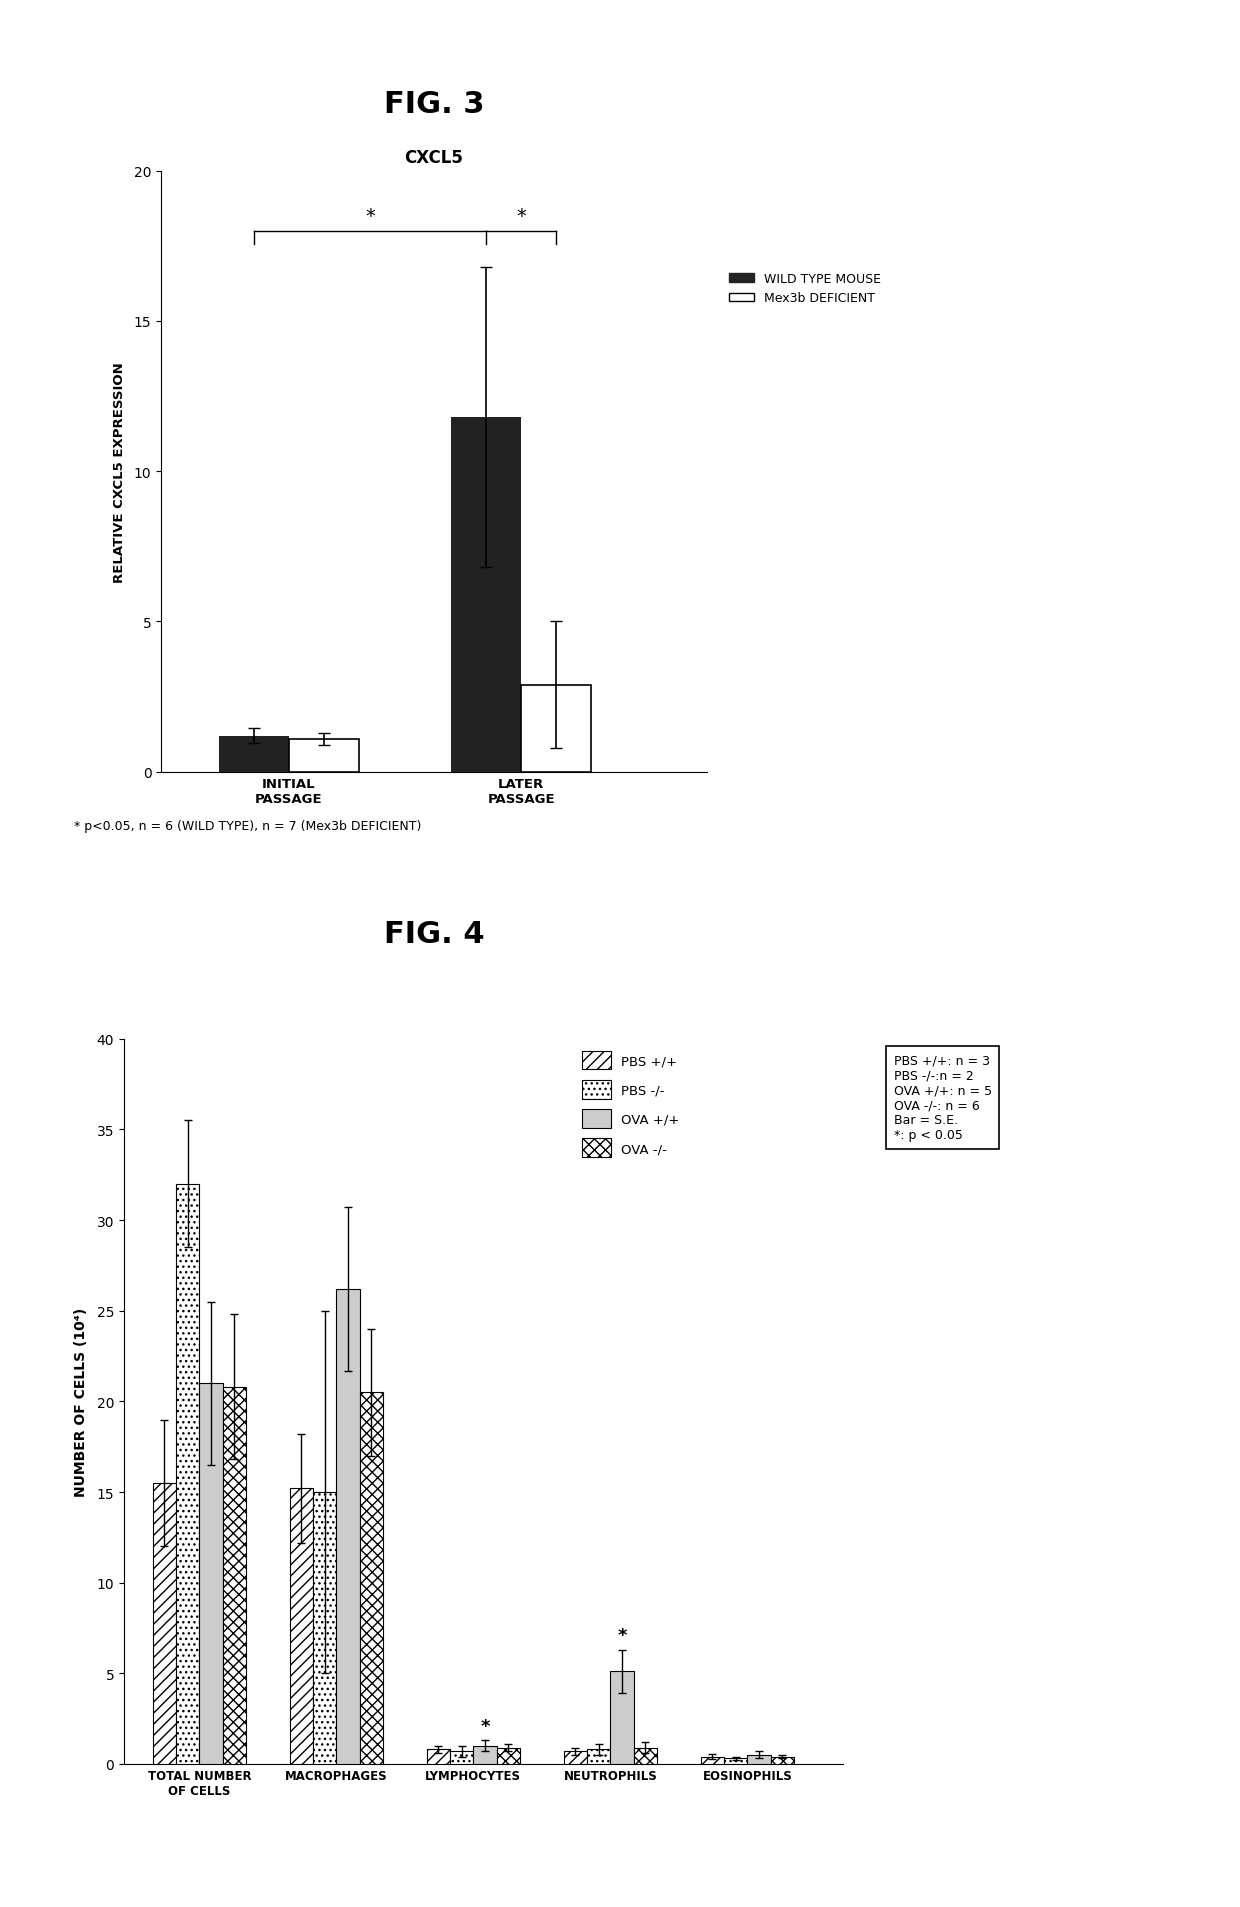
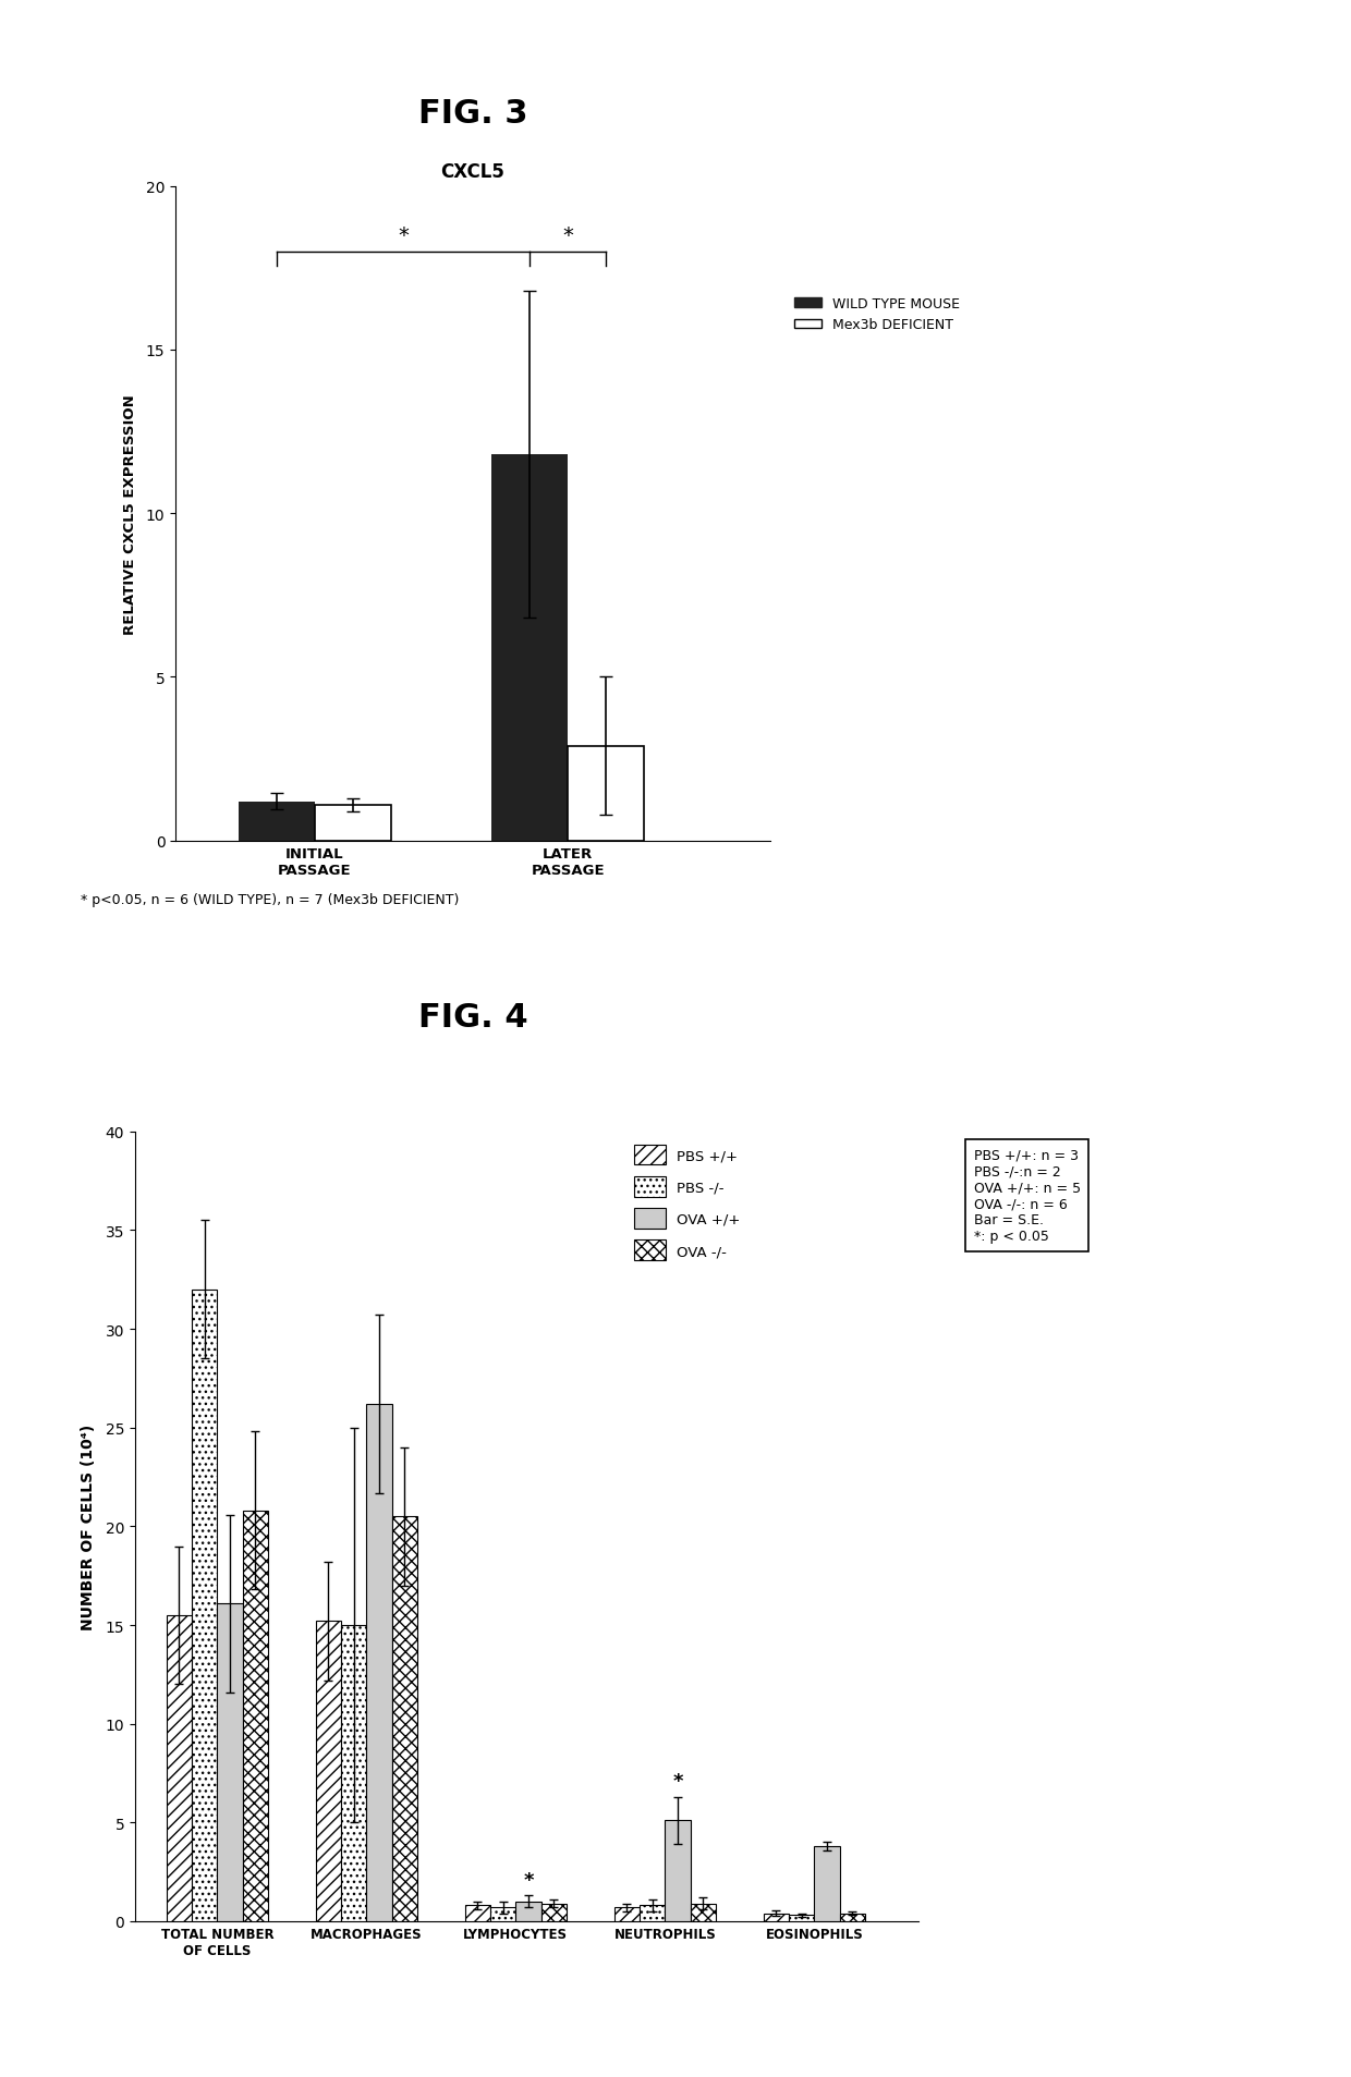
OVA +/+/TOTAL NUMBER OF CELLS: 21.0 -> 16.1
OVA +/+/EOSINOPHILS: 0.5 -> 3.8
